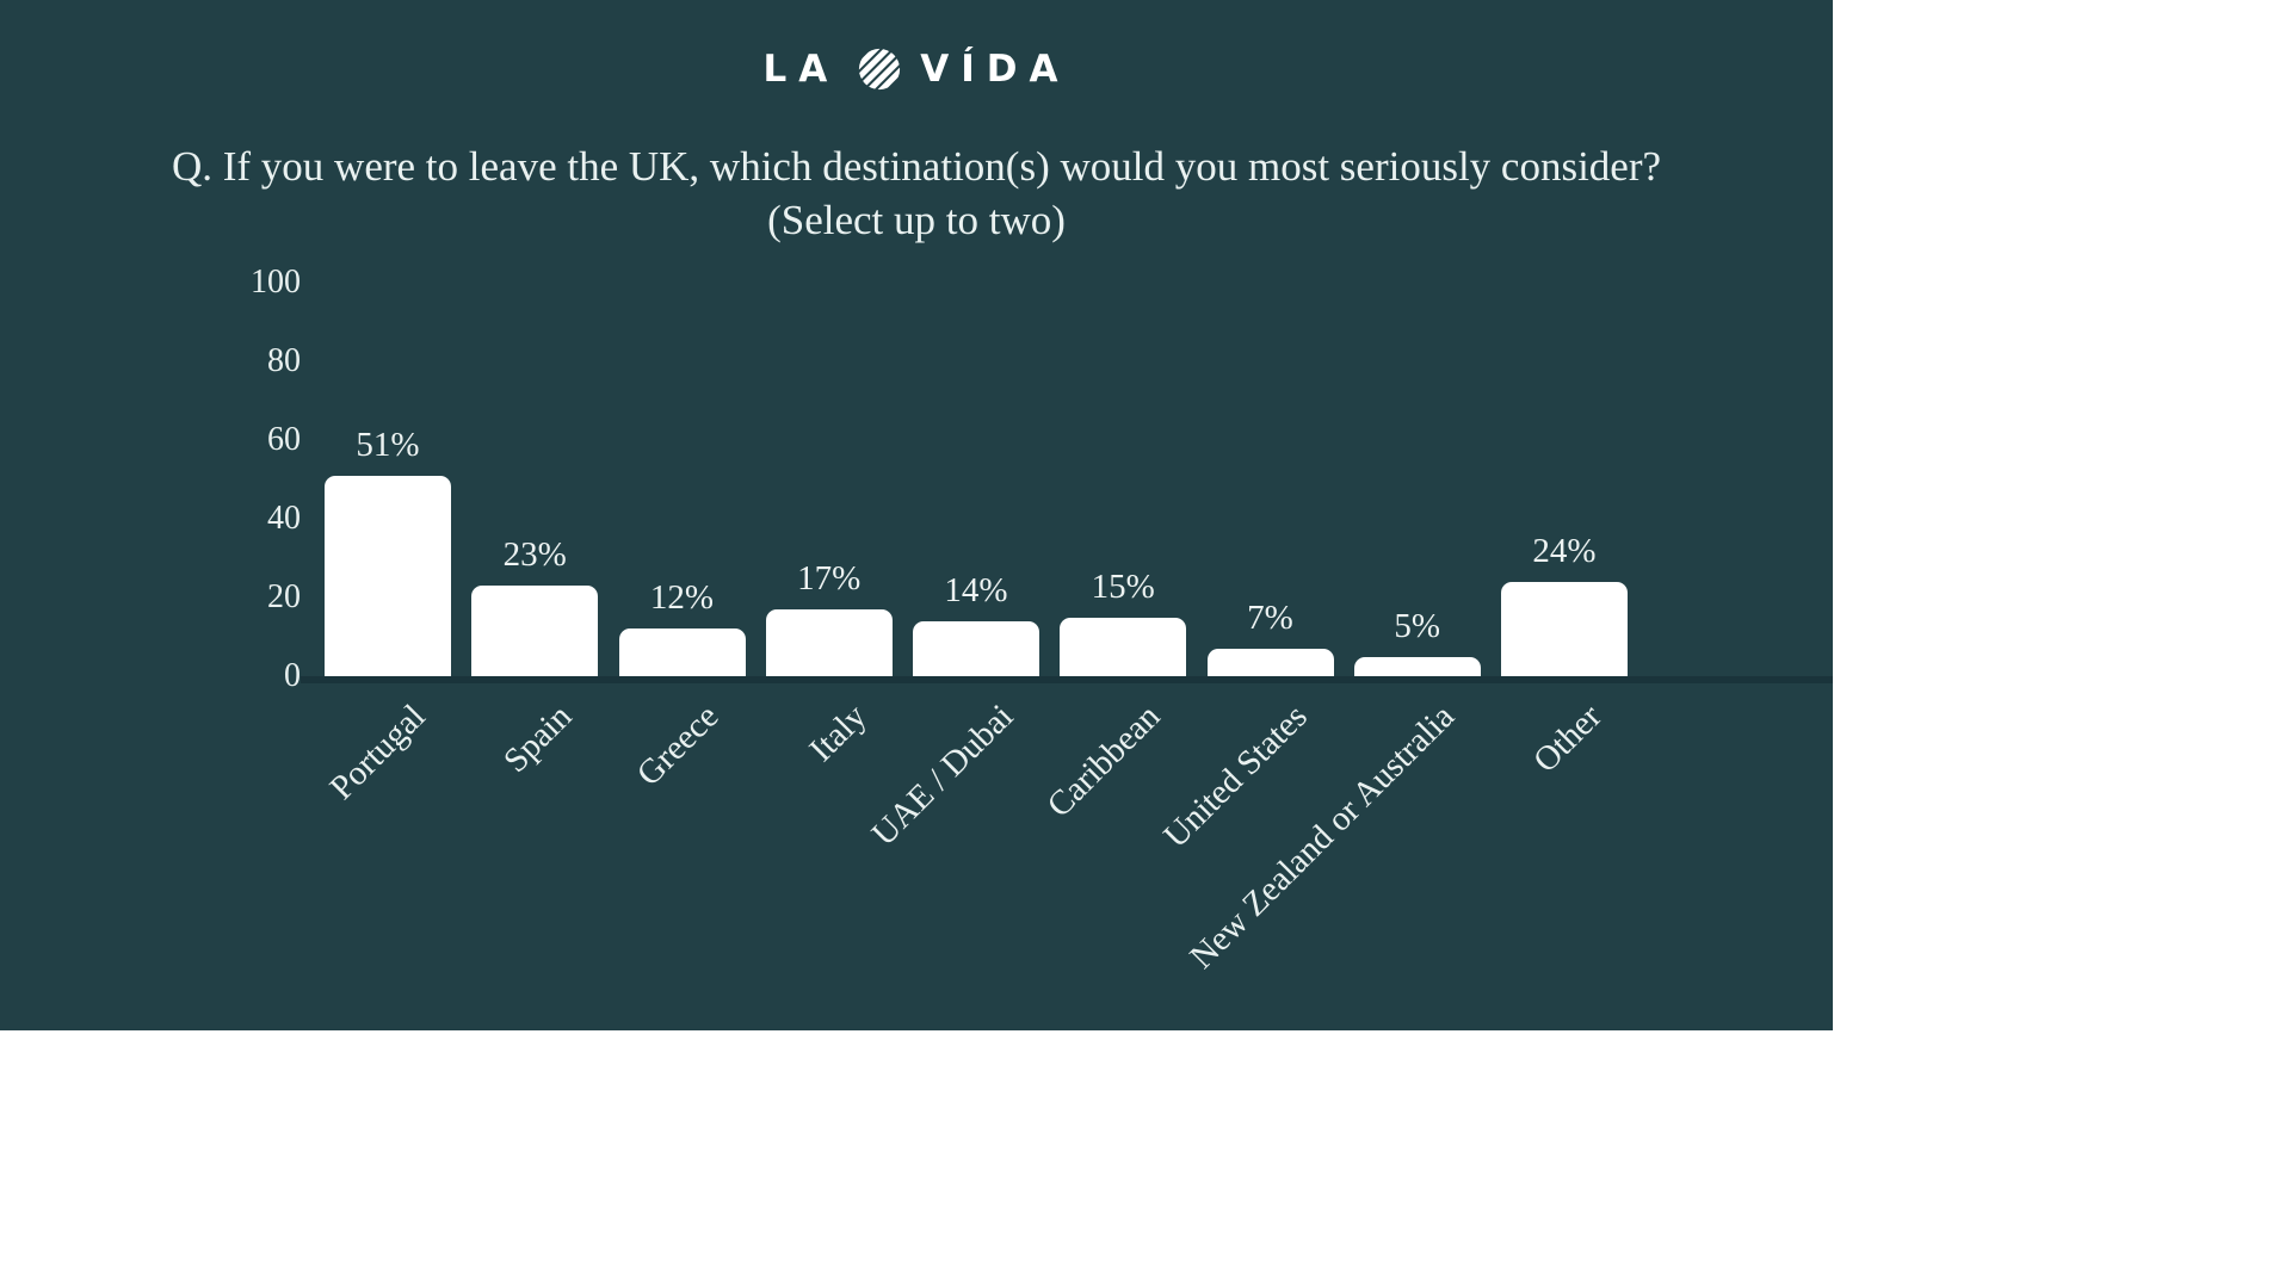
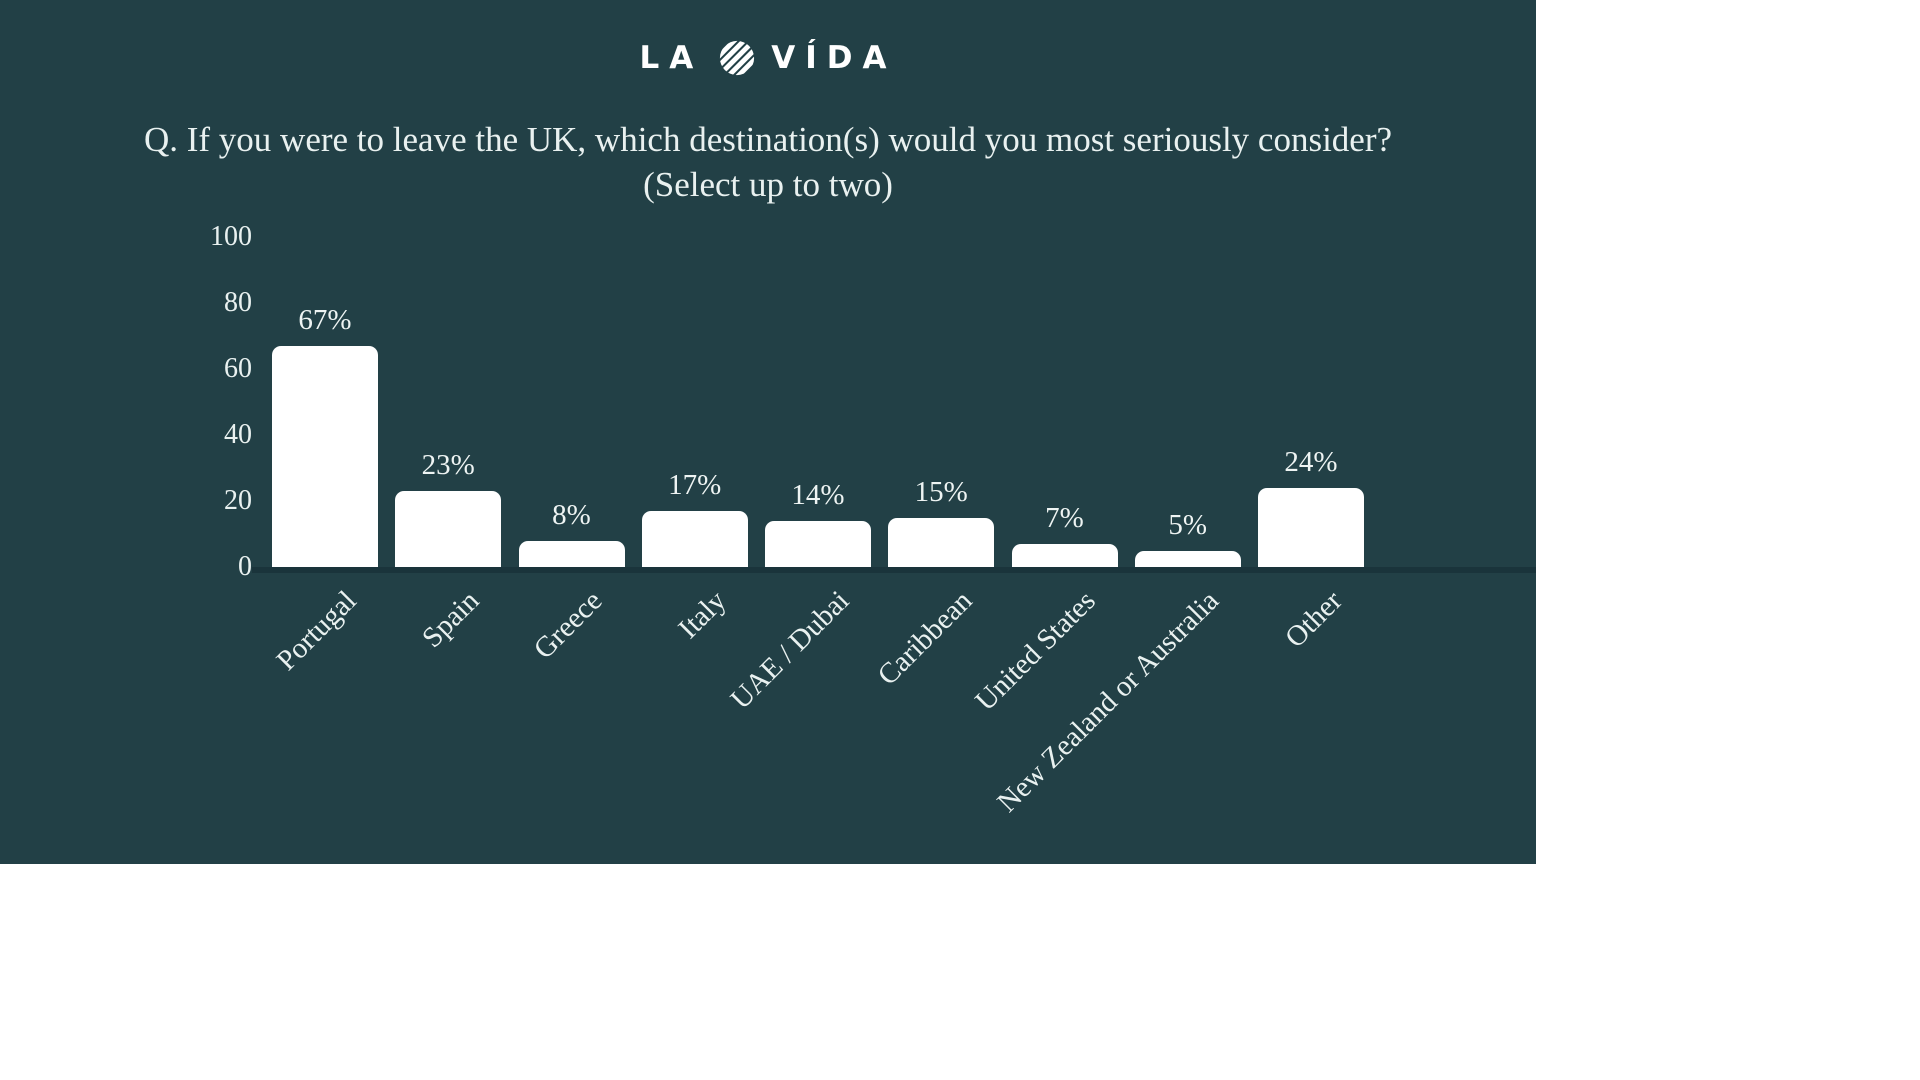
Portugal: 51% -> 67%
Greece: 12% -> 8%
